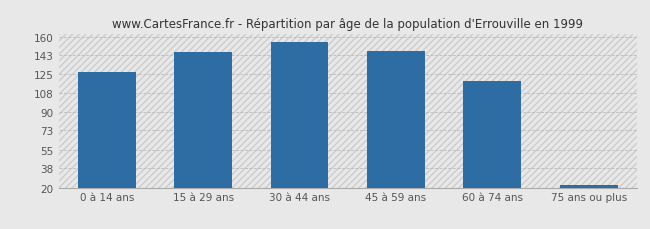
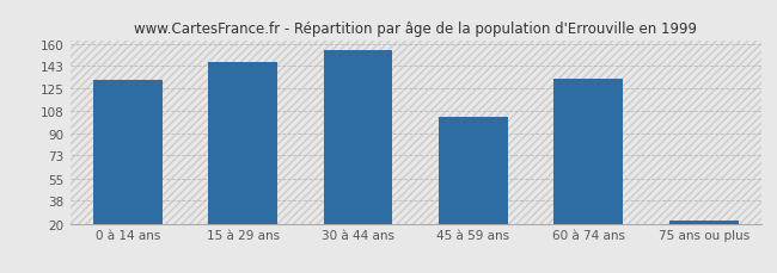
0 à 14 ans: 127 -> 132
45 à 59 ans: 147 -> 103
60 à 74 ans: 119 -> 133
